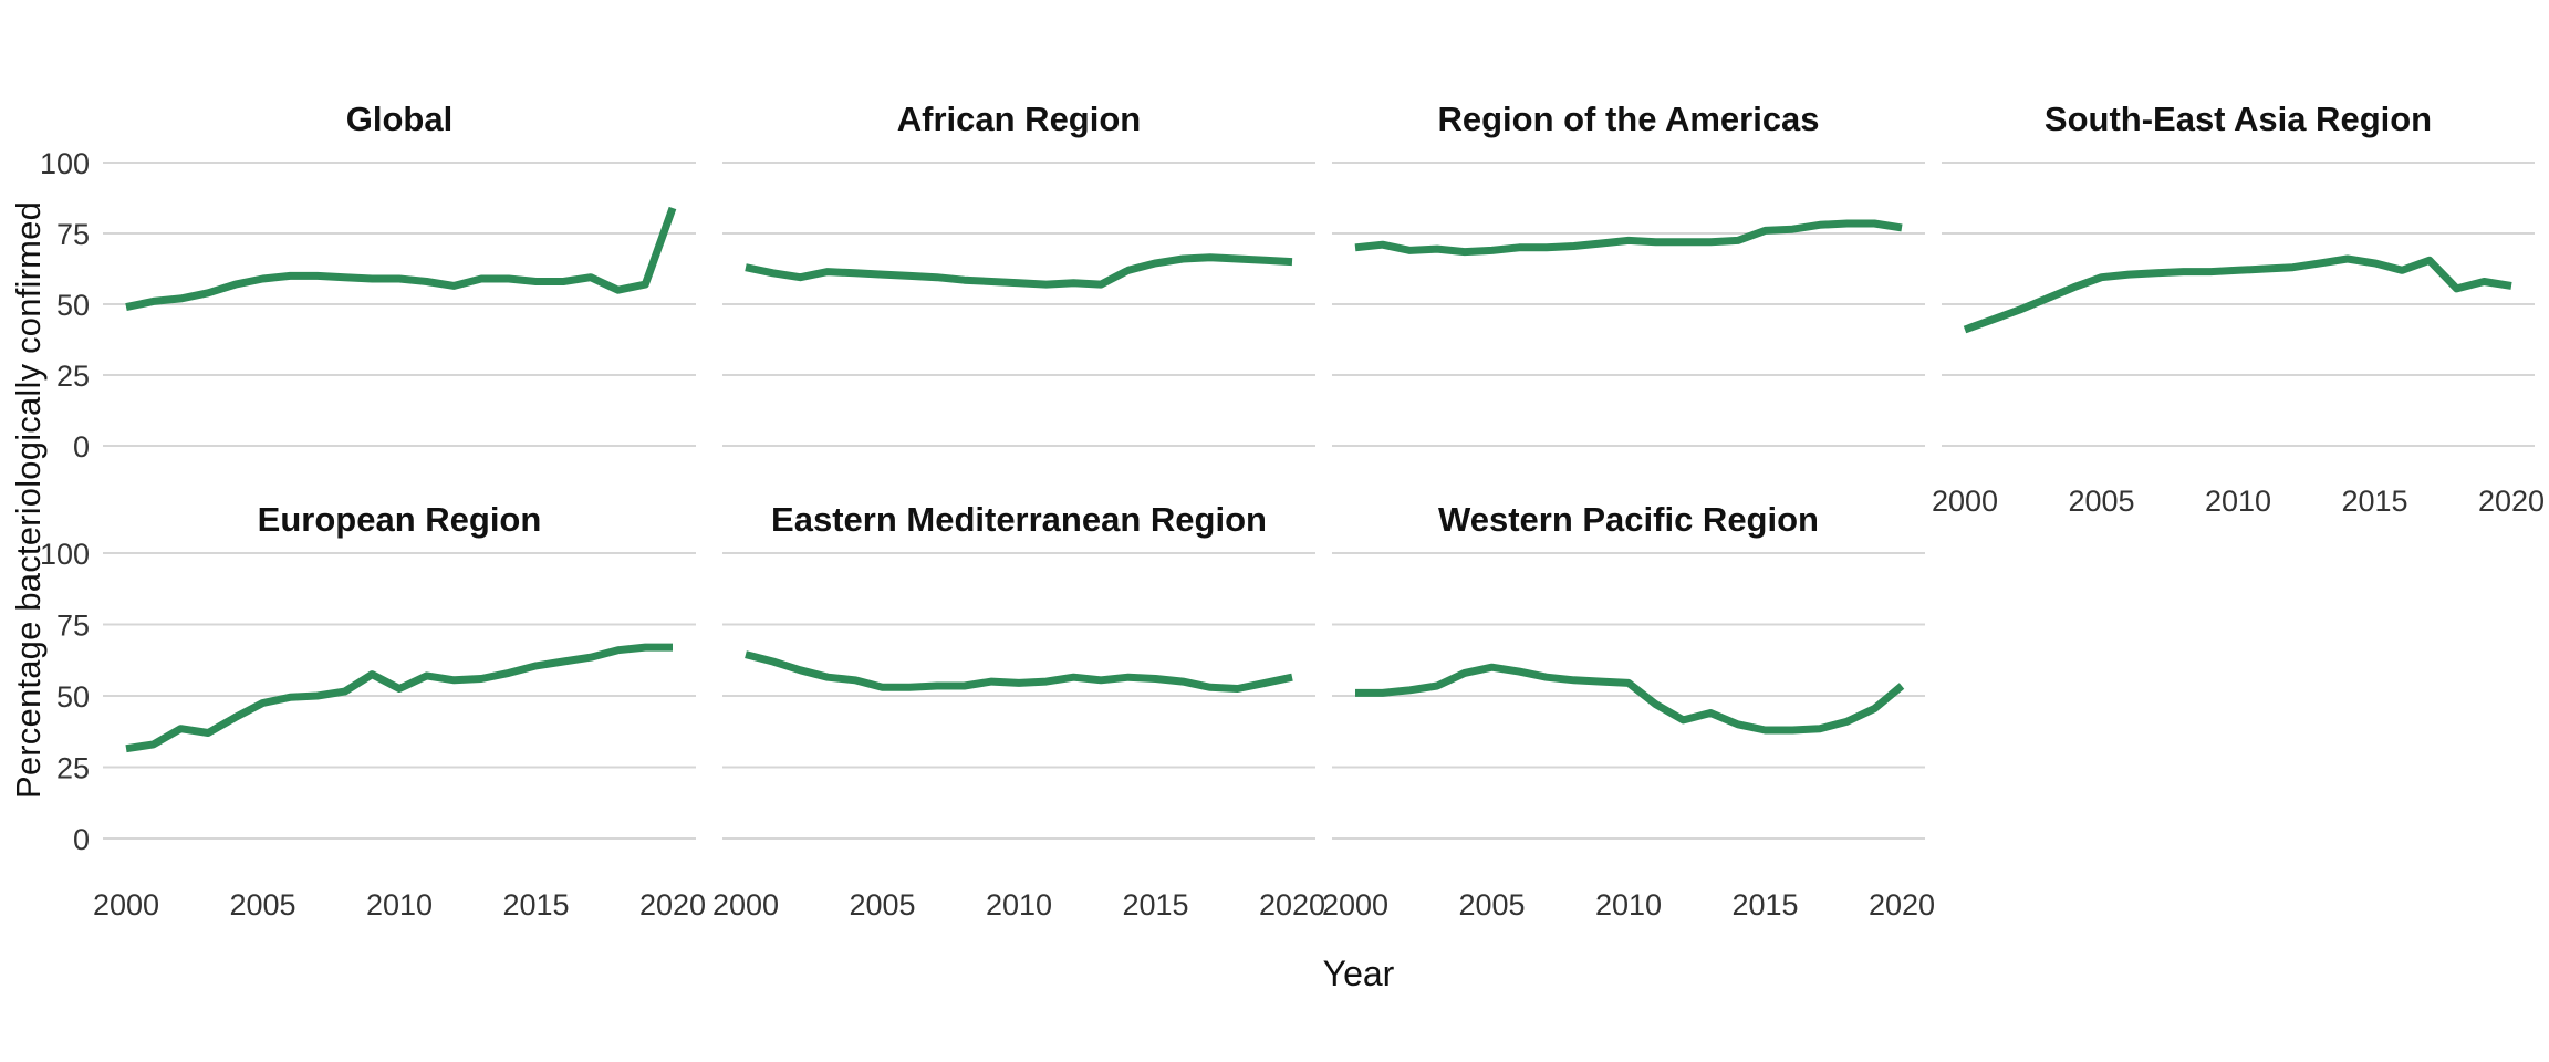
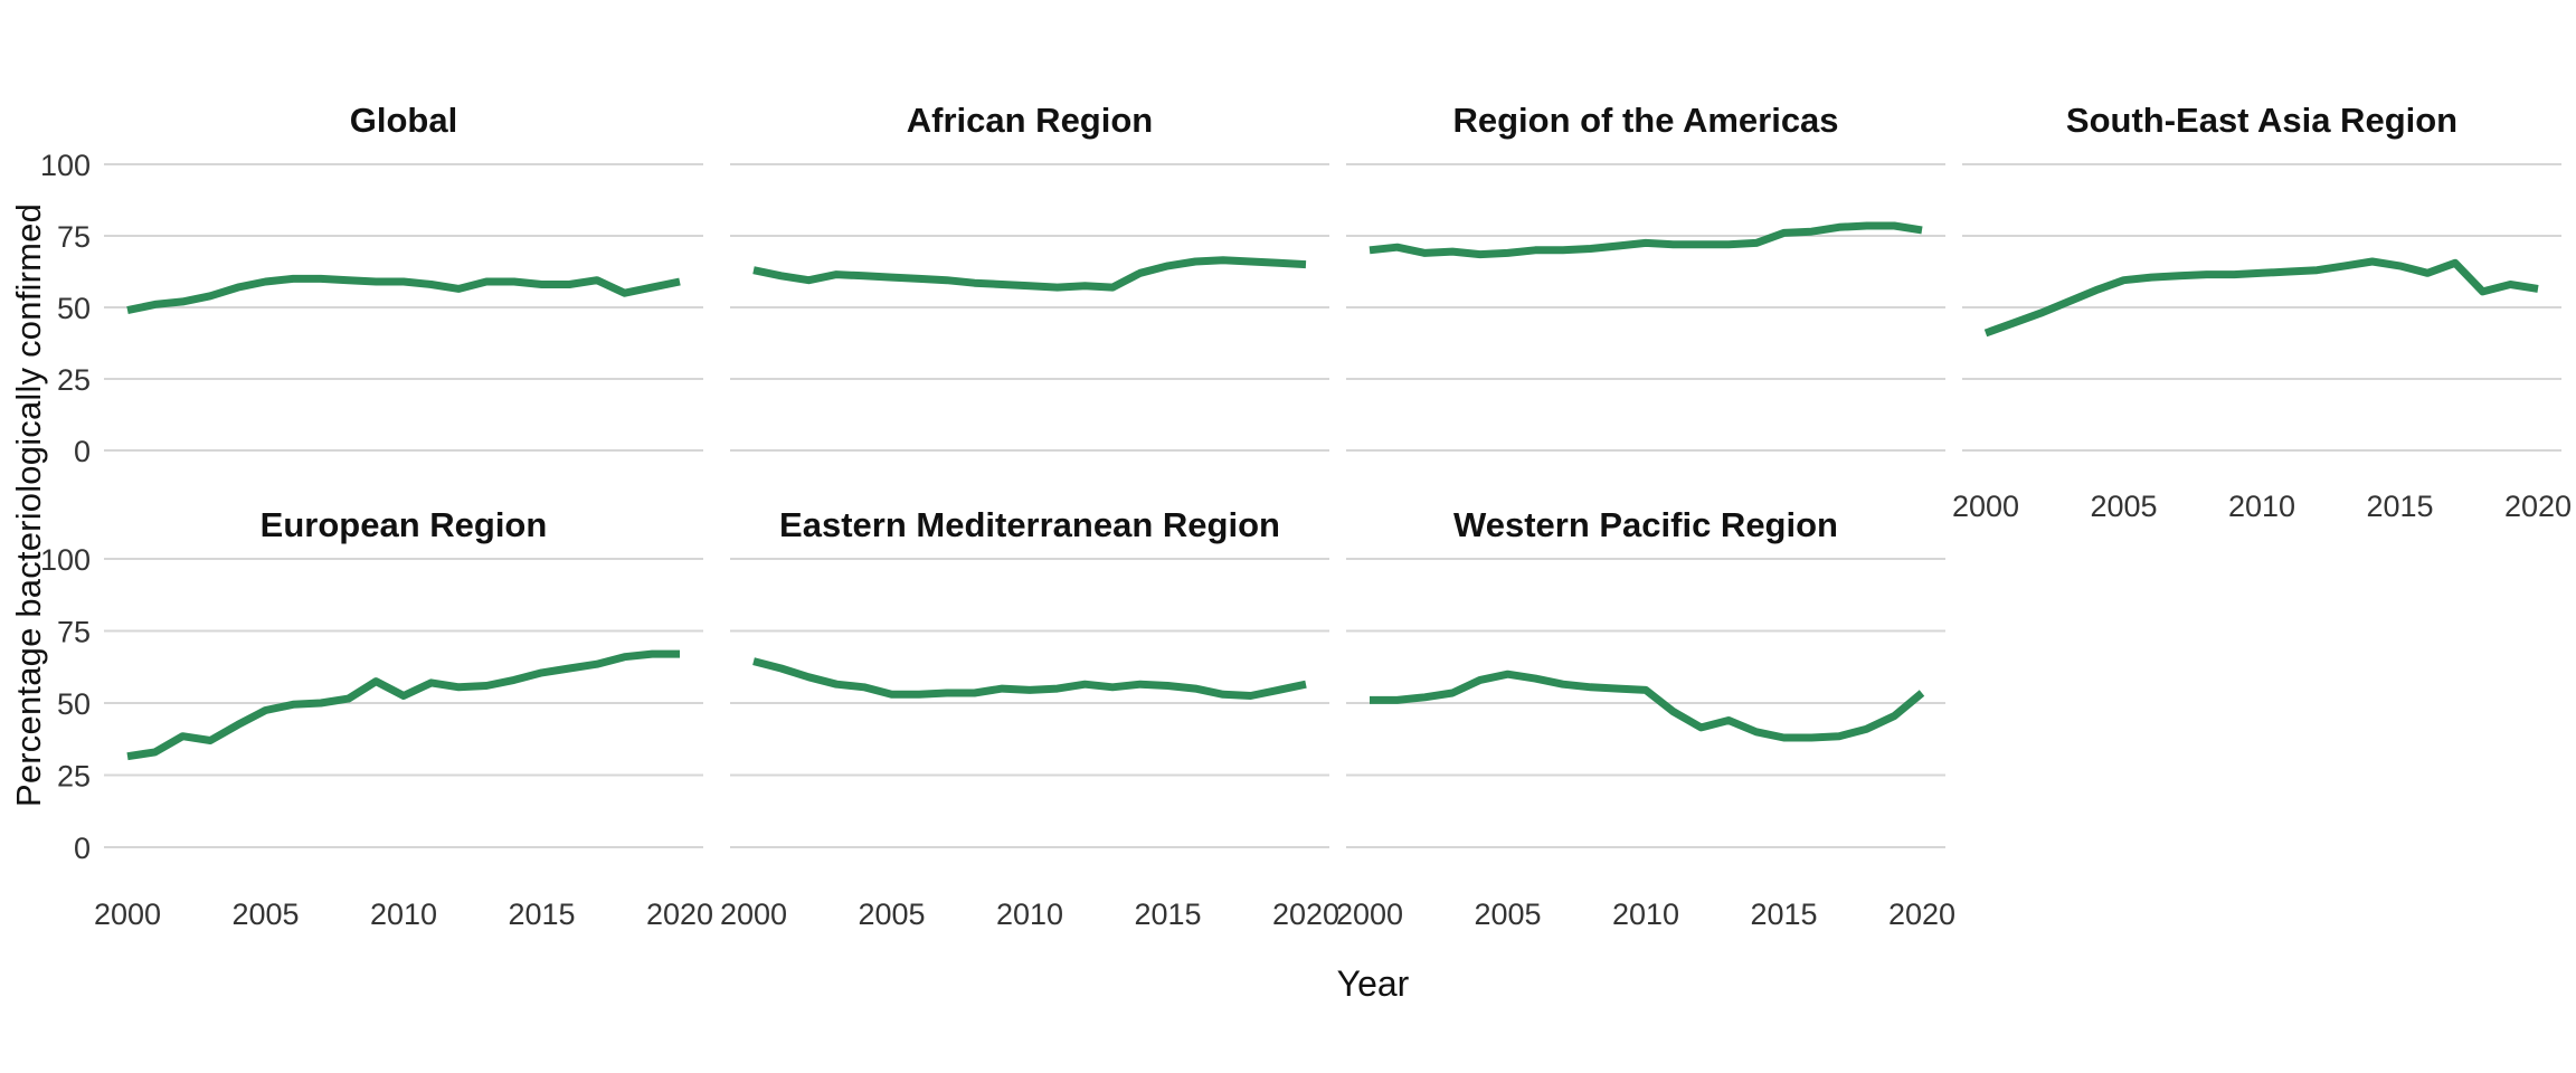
Global/2020: 84 -> 59
